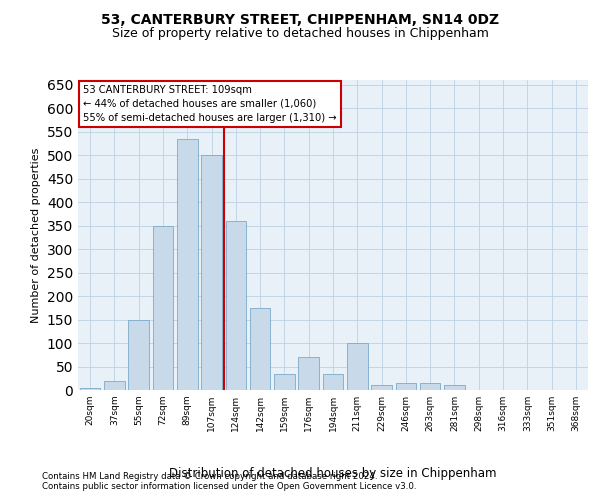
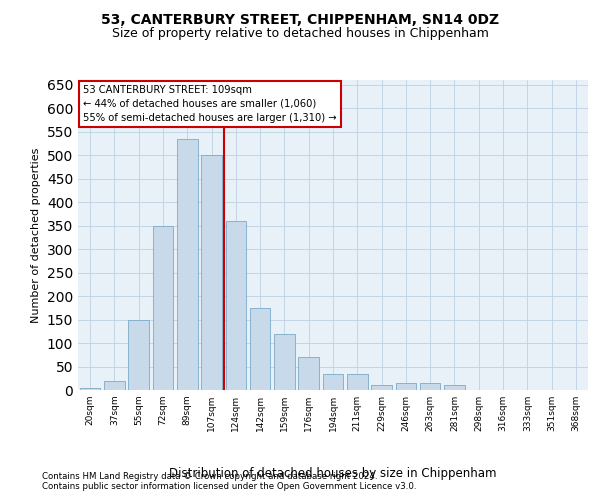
159sqm: 35 -> 120
211sqm: 100 -> 35
